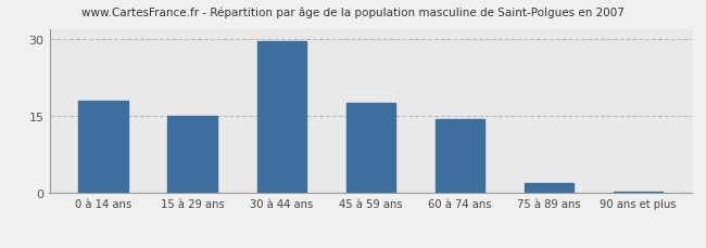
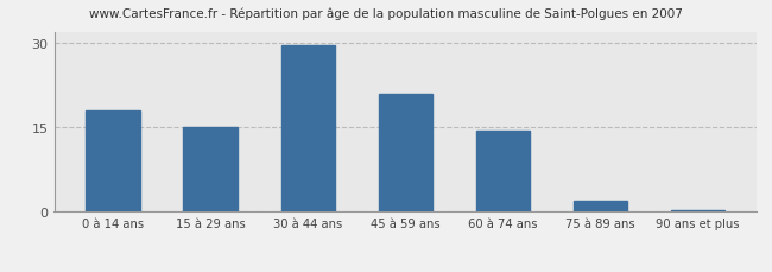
45 à 59 ans: 17.5 -> 21.0
